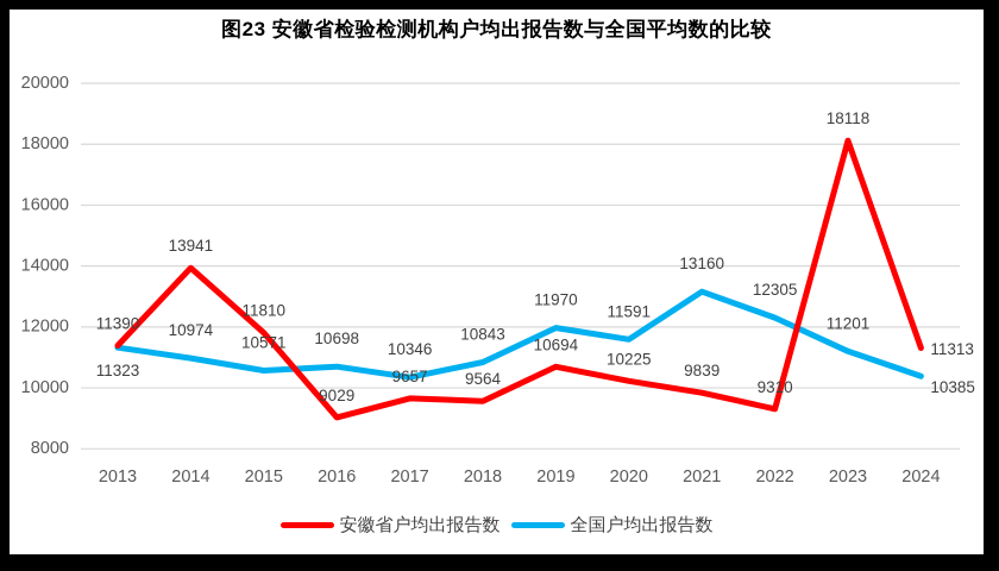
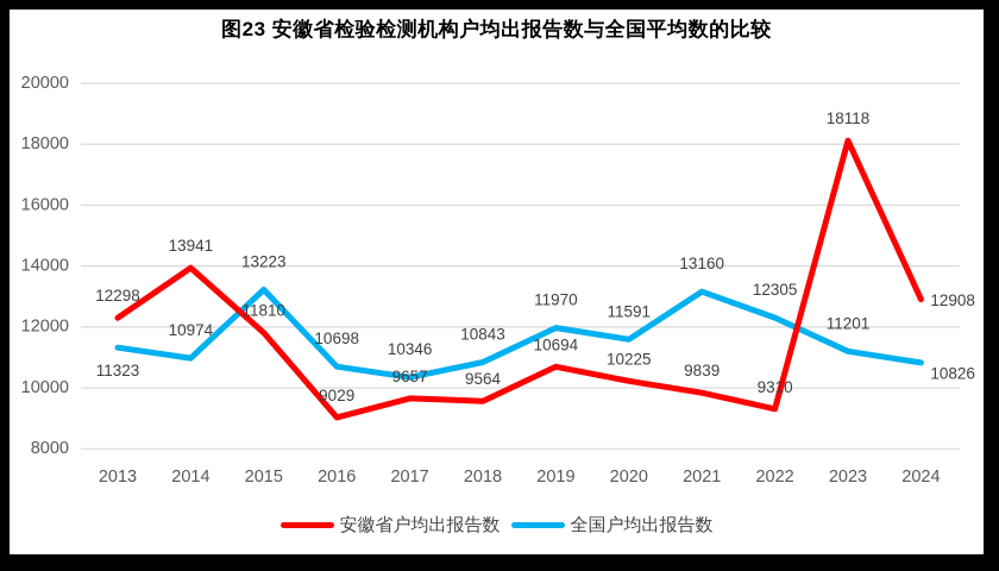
安徽省户均出报告数/2013: 11390 -> 12298
全国户均出报告数/2015: 10571 -> 13223
安徽省户均出报告数/2024: 11313 -> 12908
全国户均出报告数/2024: 10385 -> 10826
